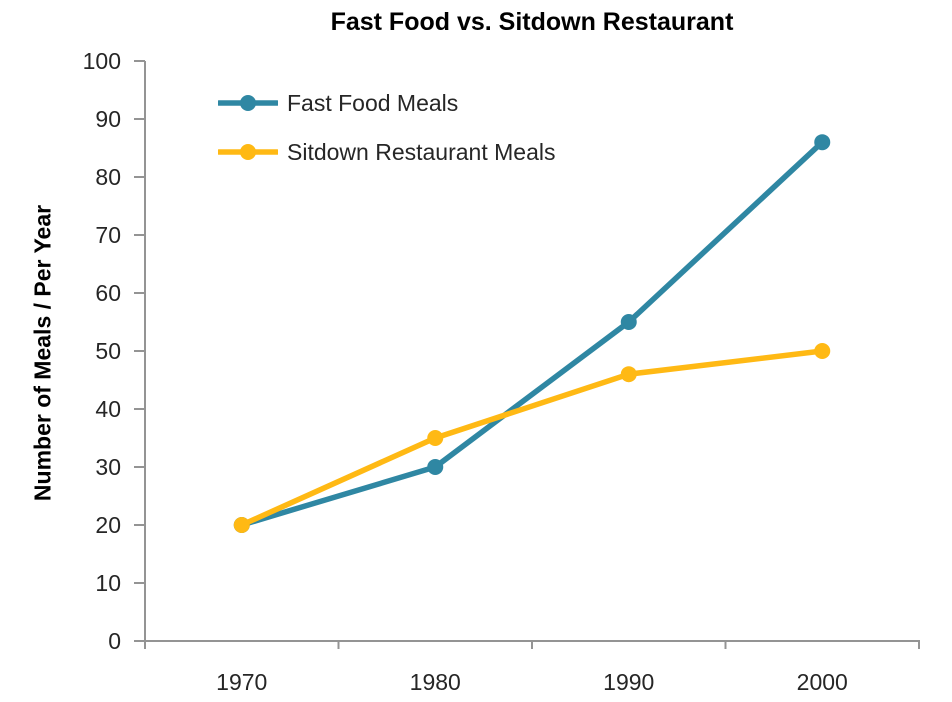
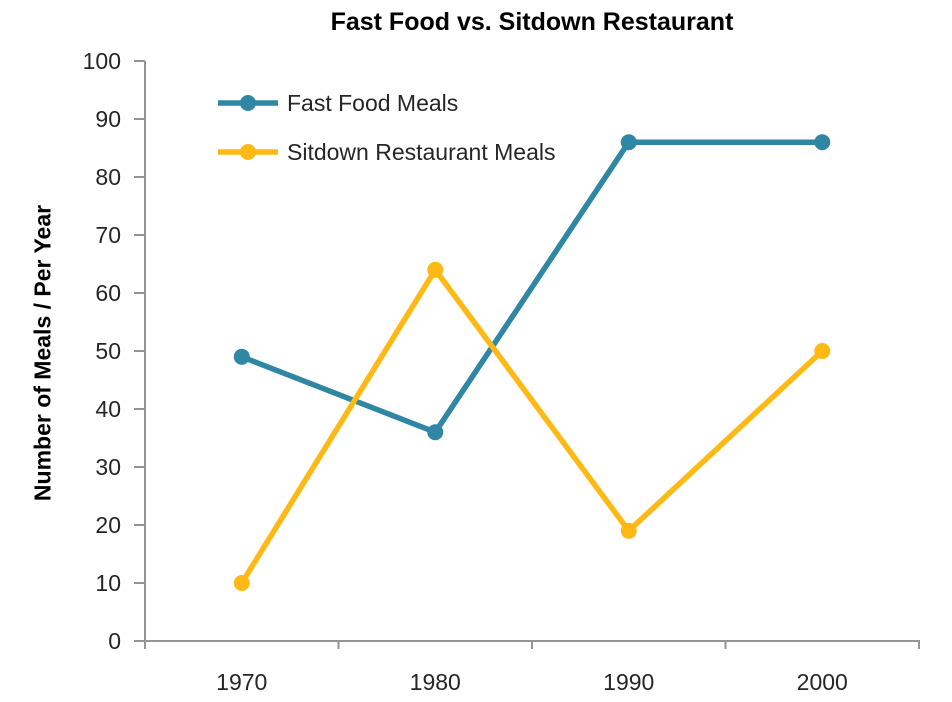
Fast Food Meals/1970: 20 -> 49
Sitdown Restaurant Meals/1970: 20 -> 10
Fast Food Meals/1980: 30 -> 36
Sitdown Restaurant Meals/1980: 35 -> 64
Fast Food Meals/1990: 55 -> 86
Sitdown Restaurant Meals/1990: 46 -> 19
